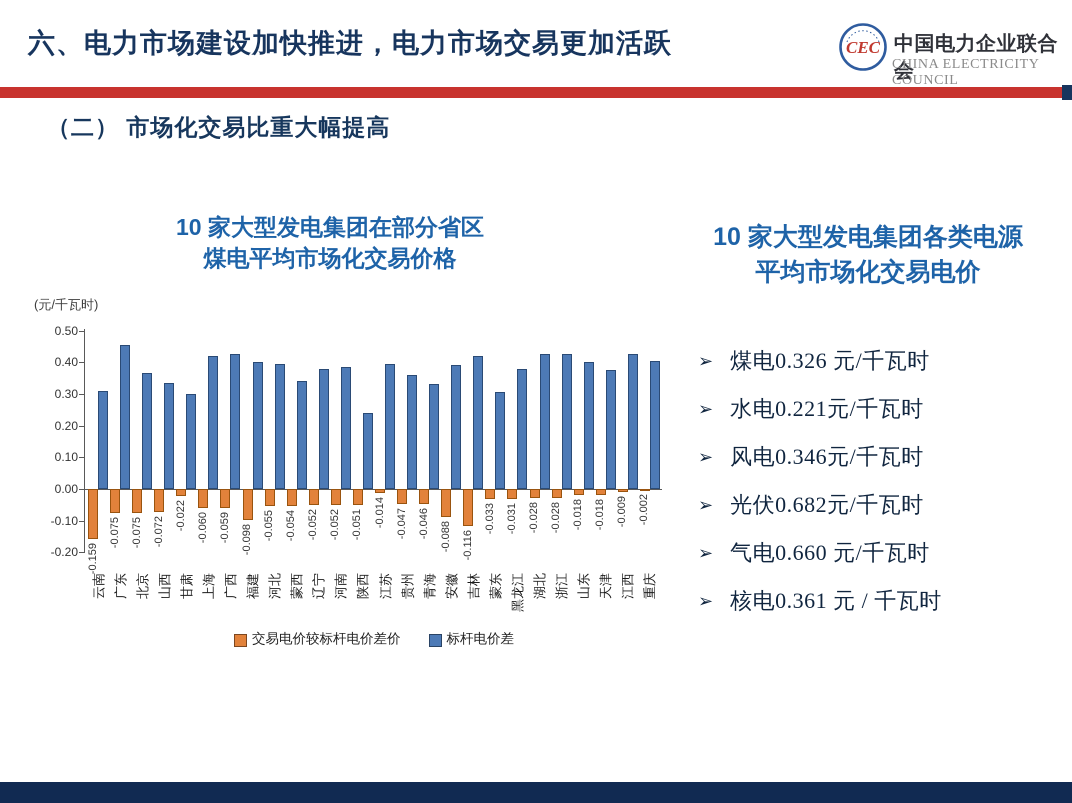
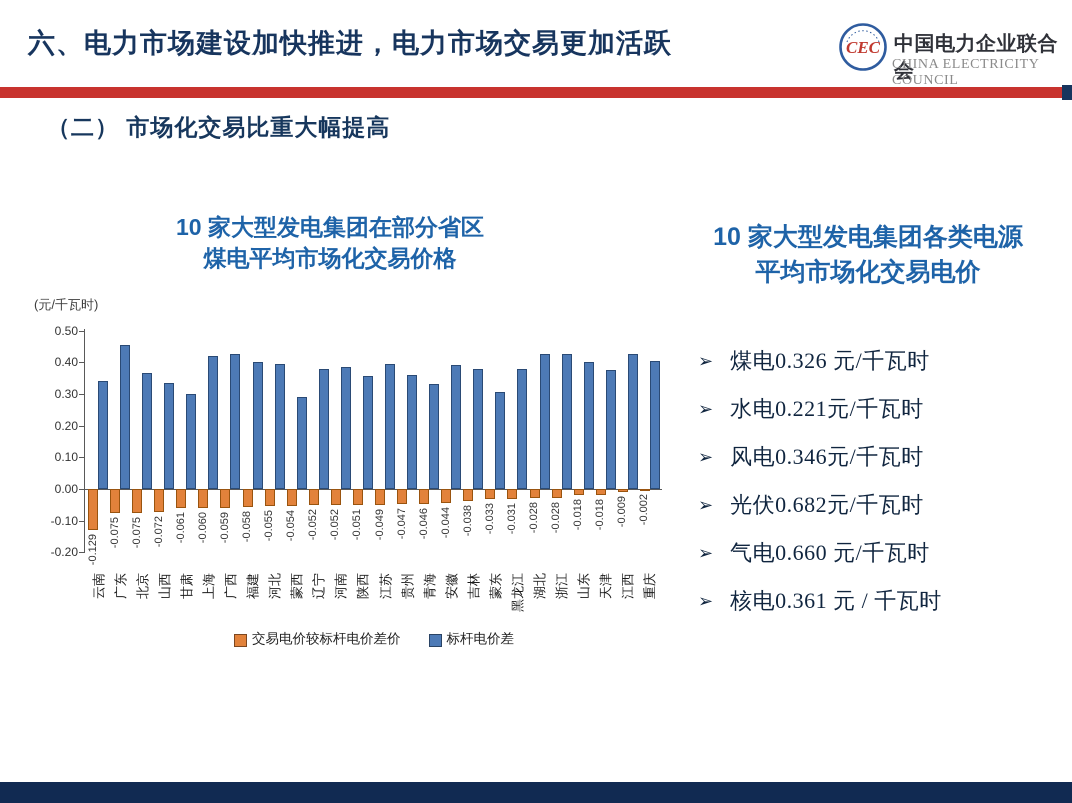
交易电价较标杆电价差价/云南: -0.159 -> -0.129
标杆电价差/云南: 0.31 -> 0.34
交易电价较标杆电价差价/甘肃: -0.022 -> -0.061
交易电价较标杆电价差价/福建: -0.098 -> -0.058
标杆电价差/蒙西: 0.34 -> 0.29
标杆电价差/陕西: 0.24 -> 0.35
交易电价较标杆电价差价/江苏: -0.014 -> -0.049
交易电价较标杆电价差价/安徽: -0.088 -> -0.044
交易电价较标杆电价差价/吉林: -0.116 -> -0.038
标杆电价差/吉林: 0.42 -> 0.38
